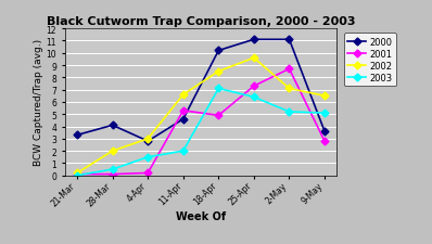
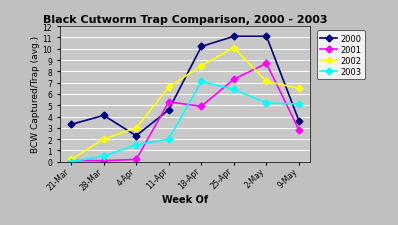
2000/4-Apr: 2.8 -> 2.3
2002/25-Apr: 9.6 -> 10.1
